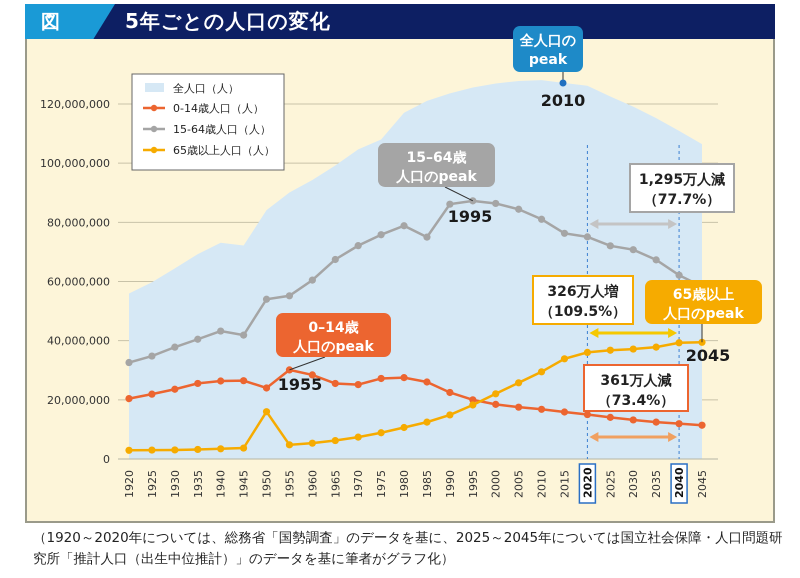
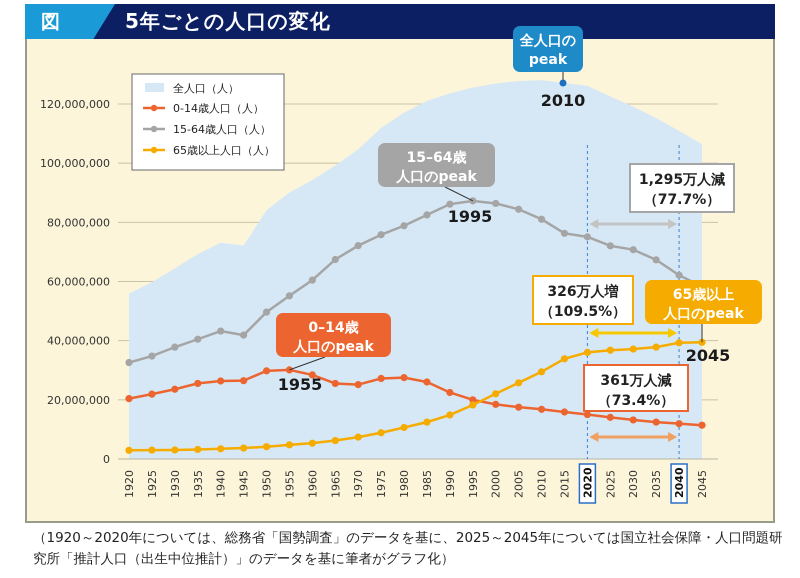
0-14歳人口（人）/1950: 24000000 -> 30000000
15-64歳人口（人）/1950: 54000000 -> 50000000
65歳以上人口（人）/1950: 16000000 -> 4000000
全人口（人）/1975: 108000000 -> 112000000
15-64歳人口（人）/1985: 75000000 -> 83000000
